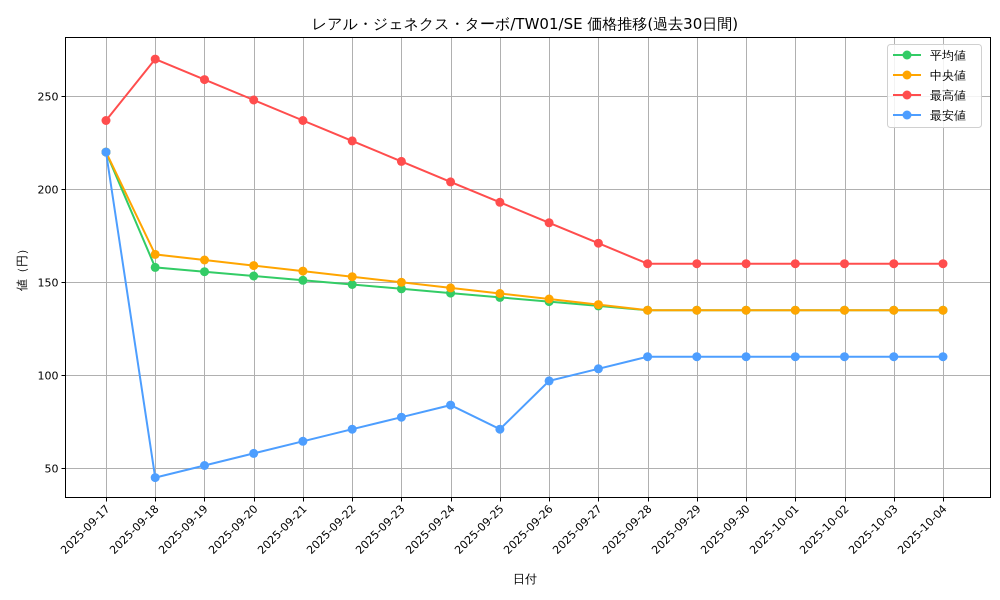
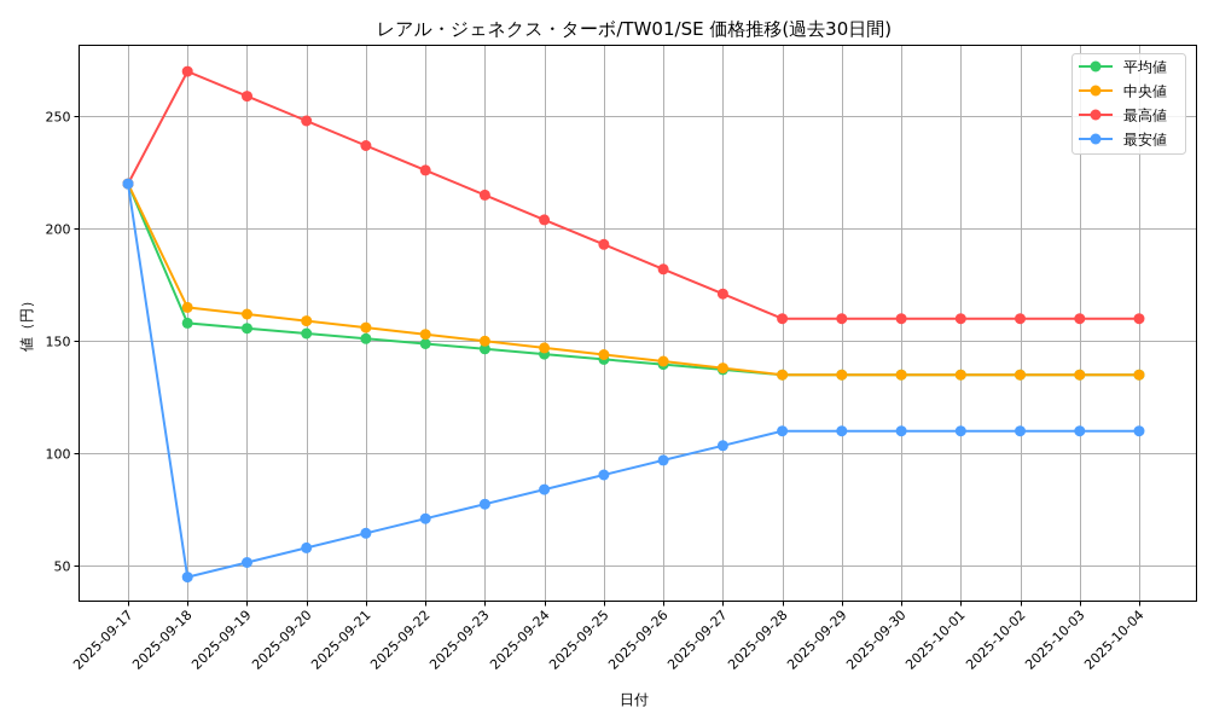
最高値/2025-09-17: 237 -> 220
最安値/2025-09-25: 71 -> 90
